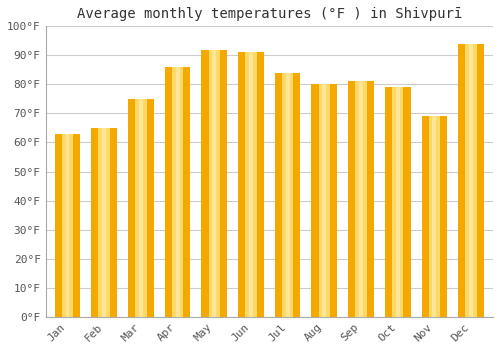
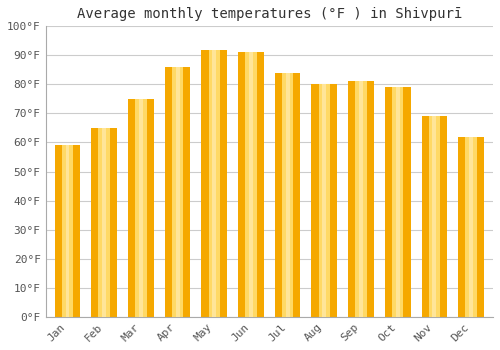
Jan: 63°F -> 59°F
Dec: 94°F -> 62°F
